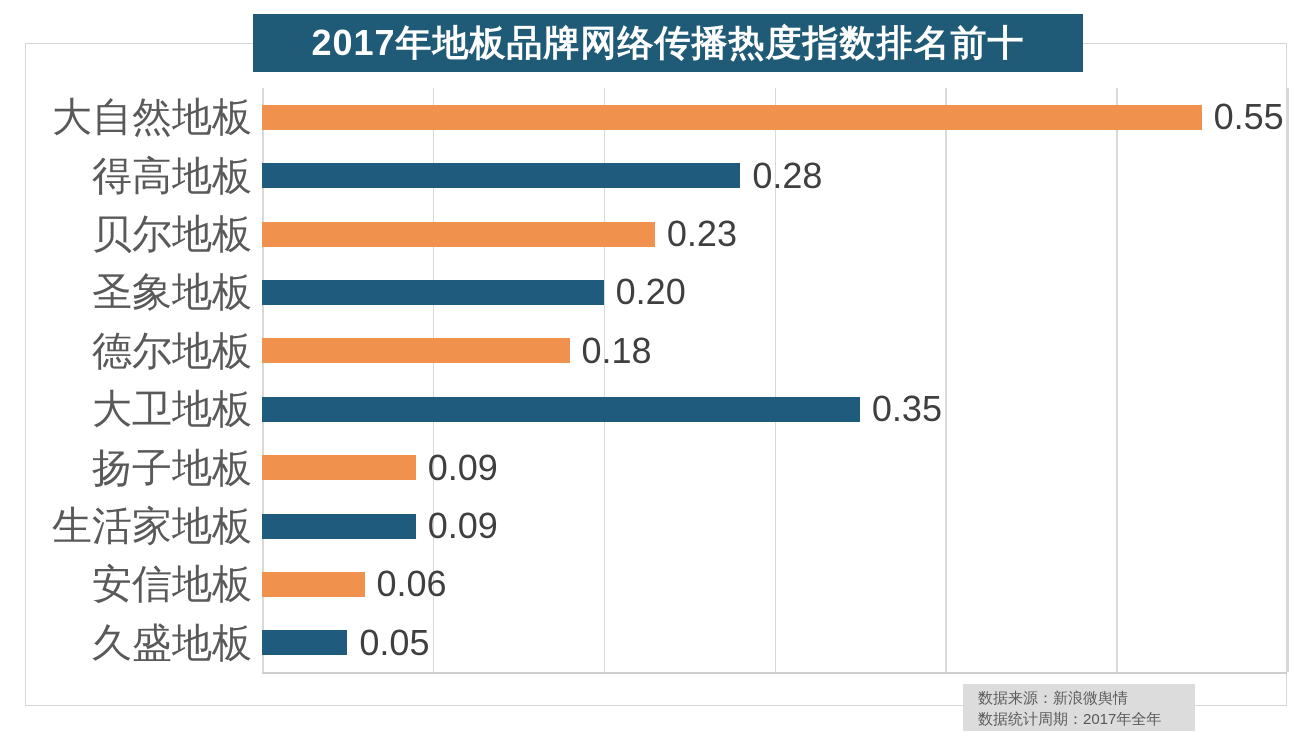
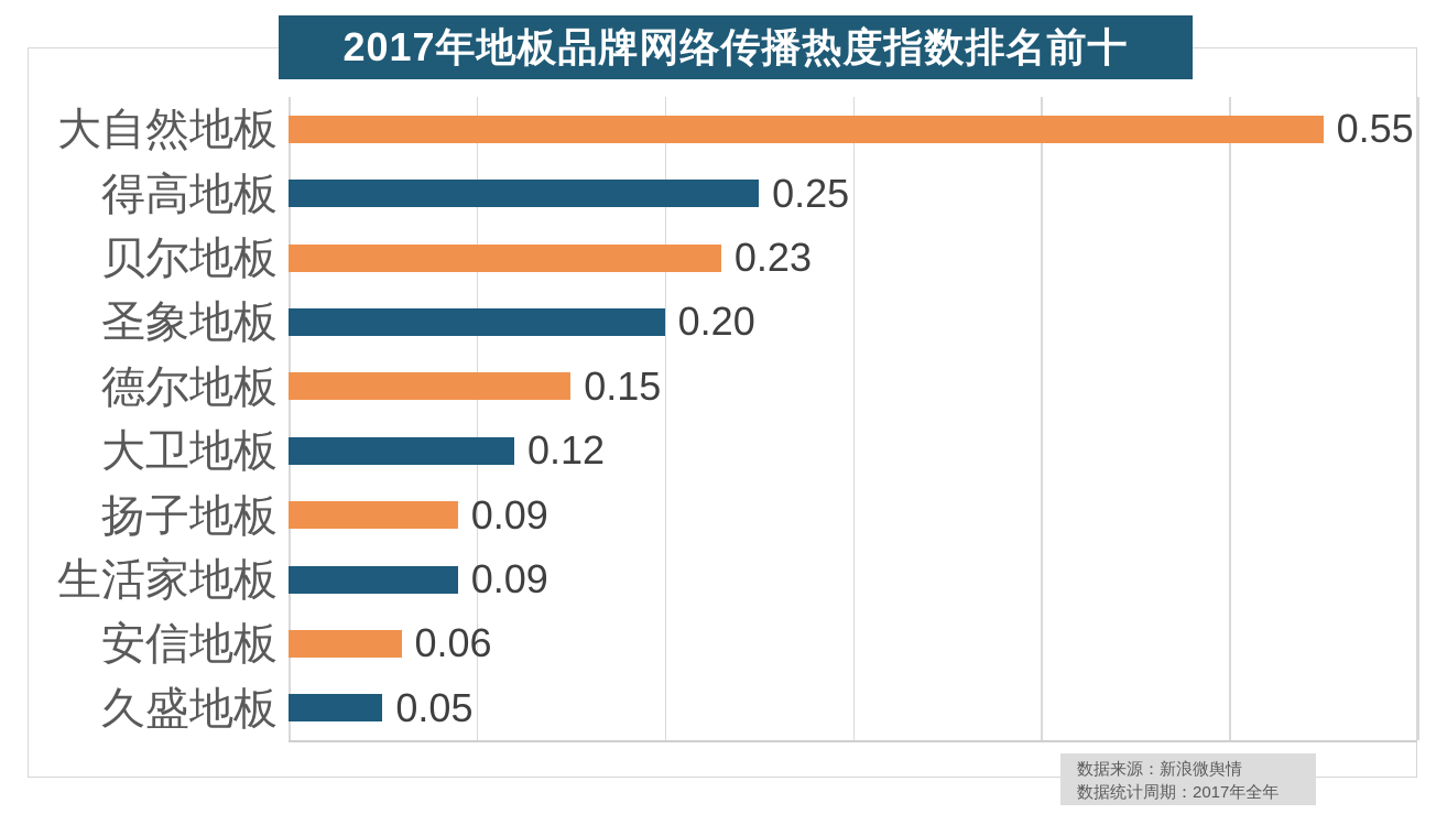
得高地板: 0.28 -> 0.25
德尔地板: 0.18 -> 0.15
大卫地板: 0.35 -> 0.12
